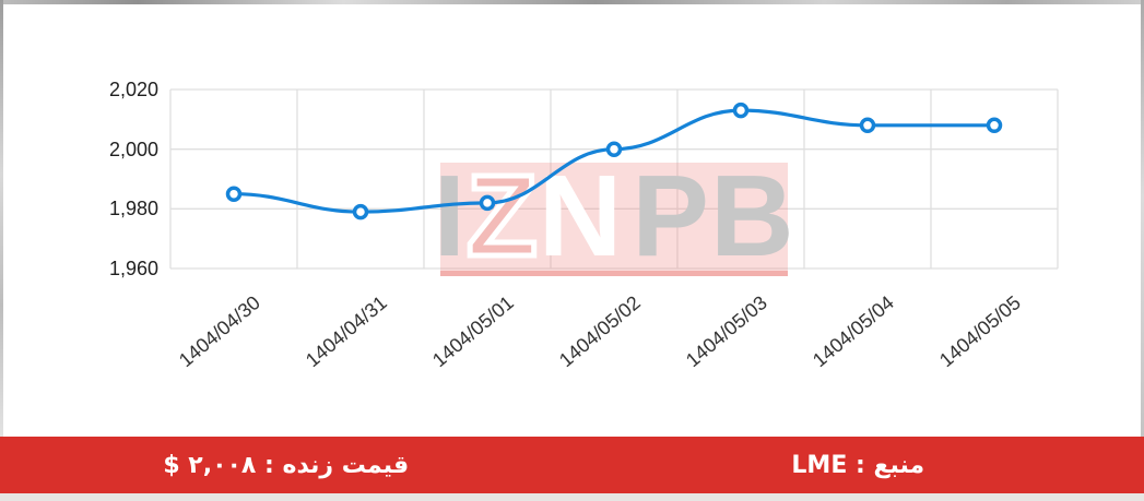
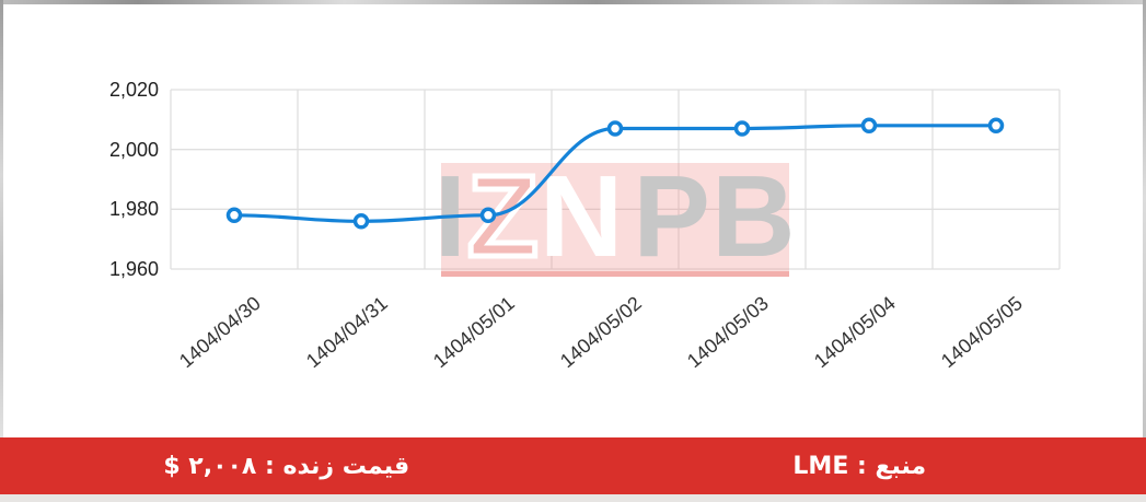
1404/04/30: 1985 -> 1978
1404/04/31: 1979 -> 1976
1404/05/01: 1982 -> 1978
1404/05/02: 2000 -> 2007
1404/05/03: 2013 -> 2007
